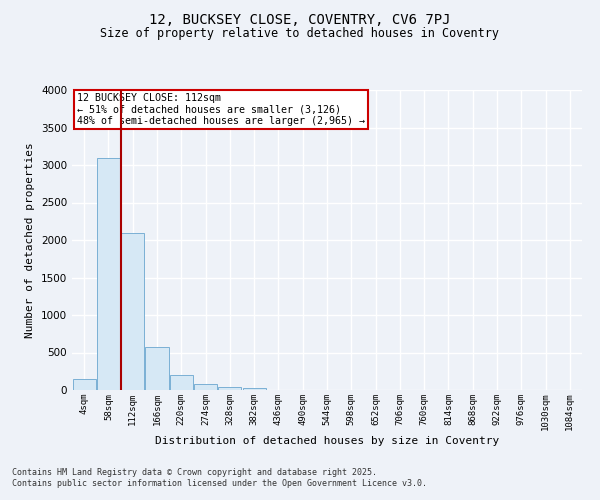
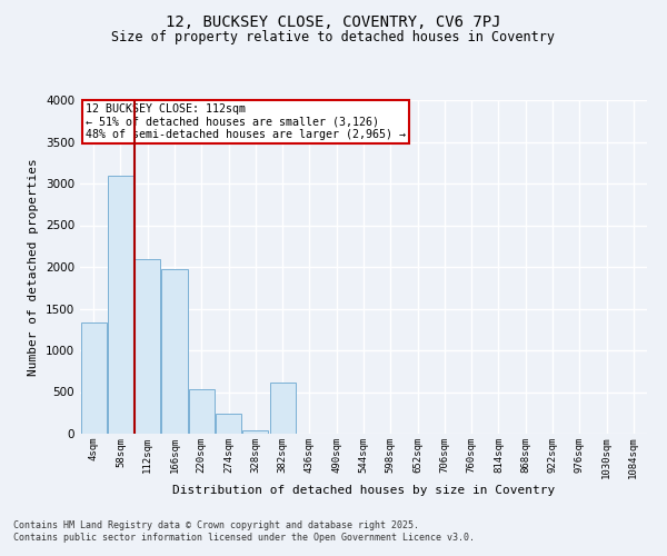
4sqm: 140 -> 1340
166sqm: 580 -> 1980
220sqm: 200 -> 540
274sqm: 80 -> 240
382sqm: 30 -> 620
